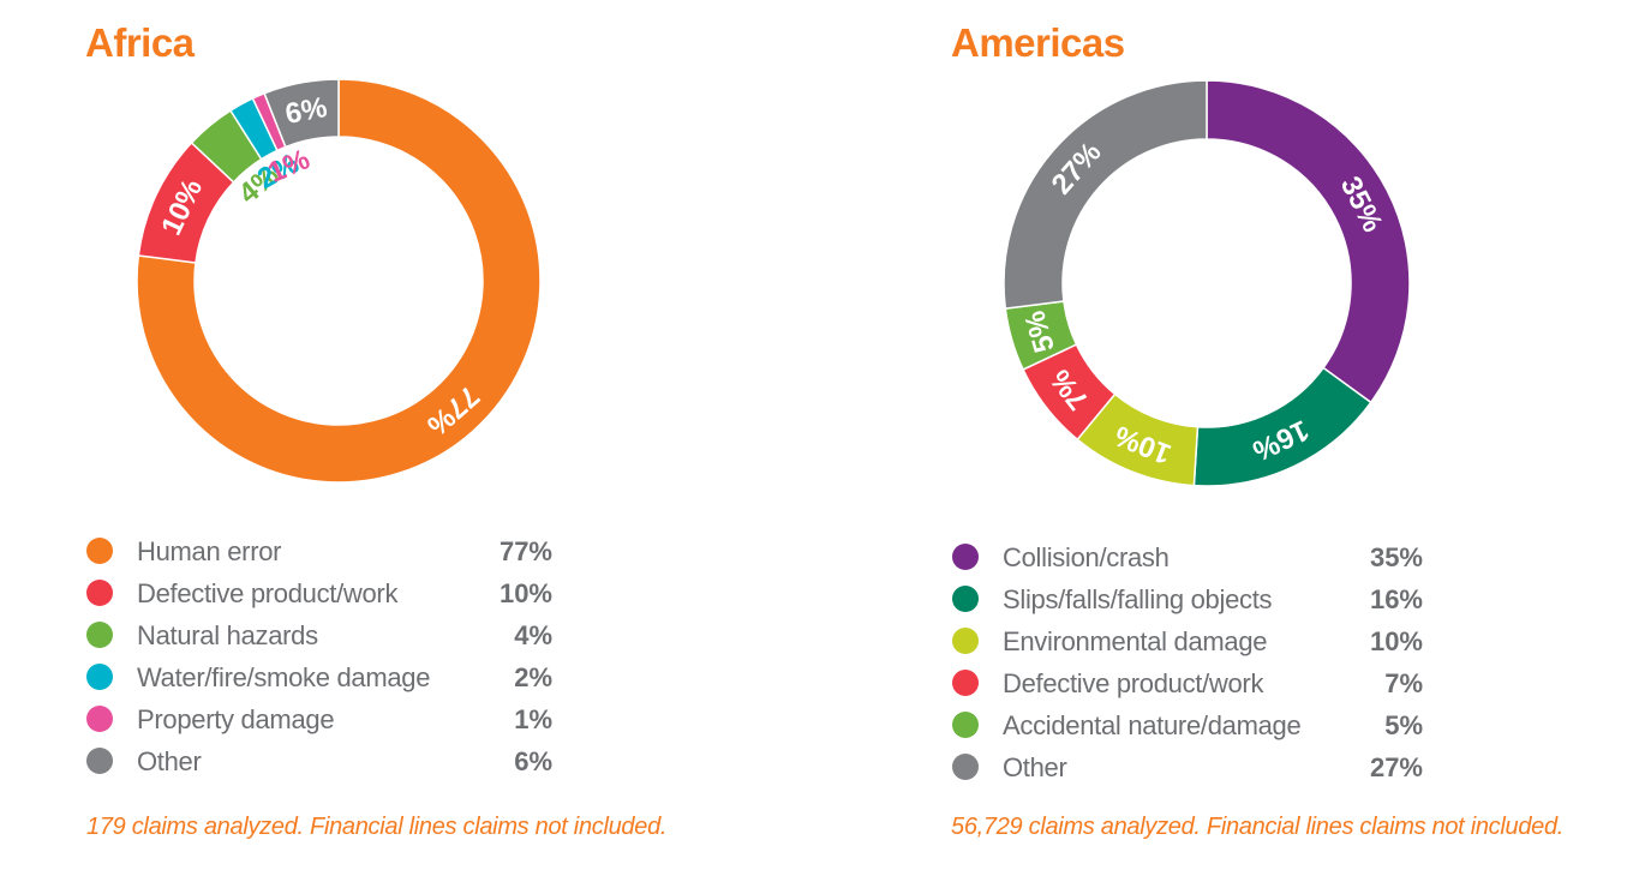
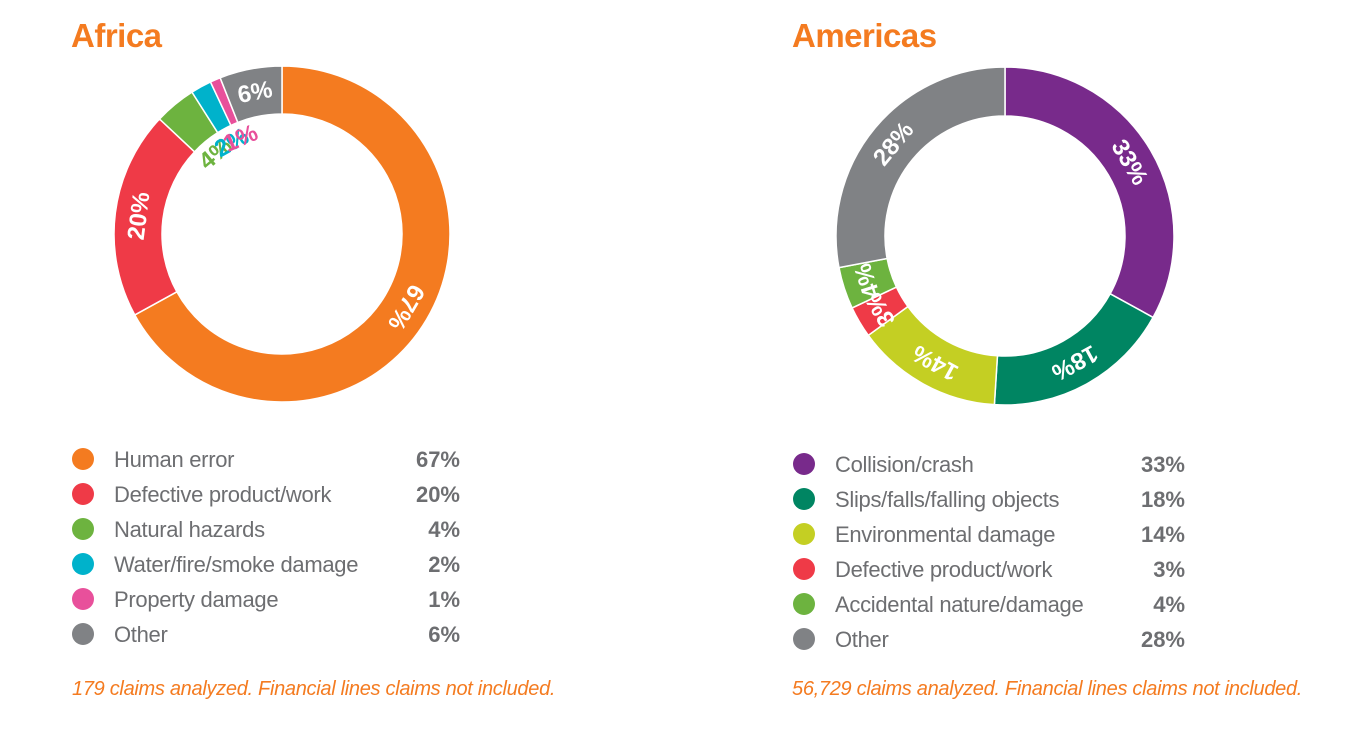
Africa/Human error: 77% -> 67%
Africa/Defective product/work: 10% -> 20%
Americas/Collision/crash: 35% -> 33%
Americas/Slips/falls/falling objects: 16% -> 18%
Americas/Environmental damage: 10% -> 14%
Americas/Defective product/work: 7% -> 3%
Americas/Accidental nature/damage: 5% -> 4%
Americas/Other: 27% -> 28%
